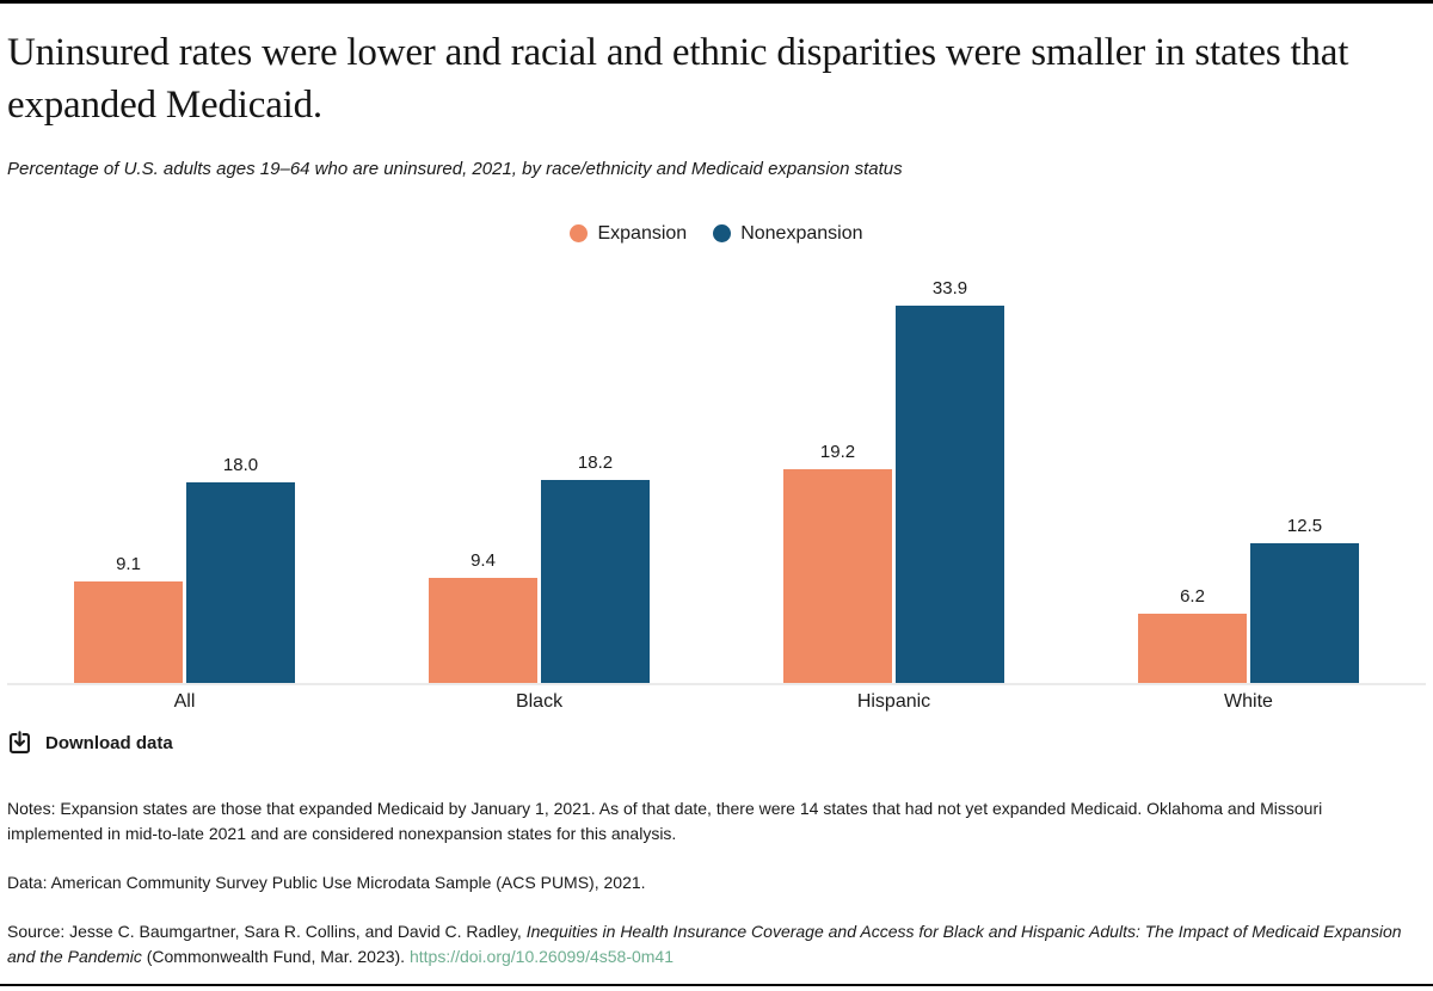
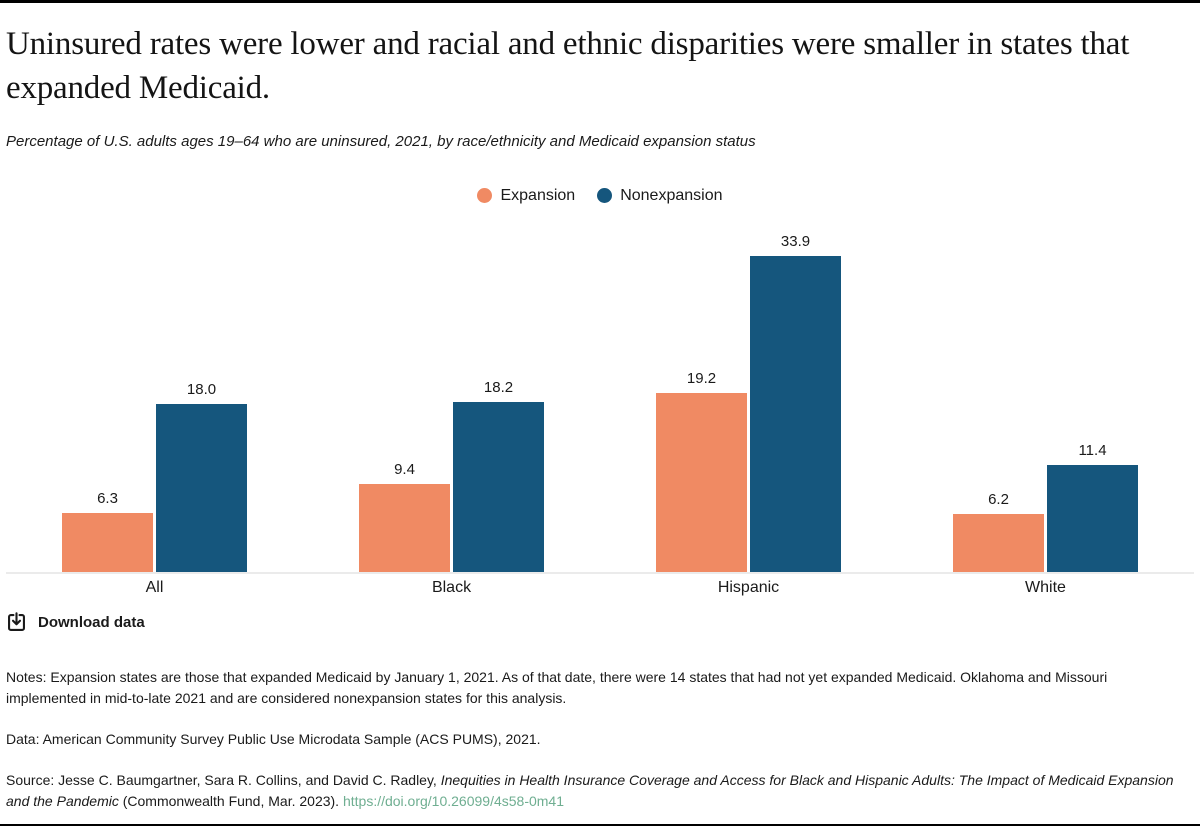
Expansion/All: 9.1 -> 6.3
Nonexpansion/White: 12.5 -> 11.4
